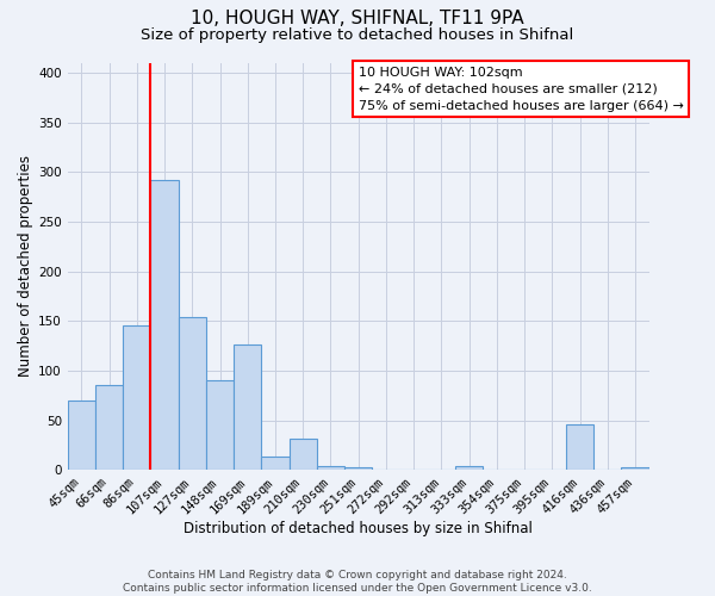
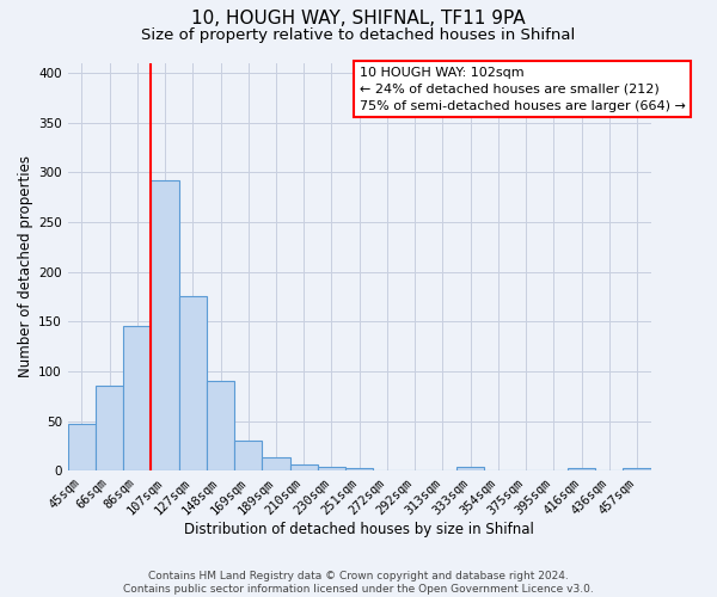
45sqm: 70 -> 47
127sqm: 154 -> 176
169sqm: 126 -> 30
210sqm: 32 -> 6
416sqm: 46 -> 3
